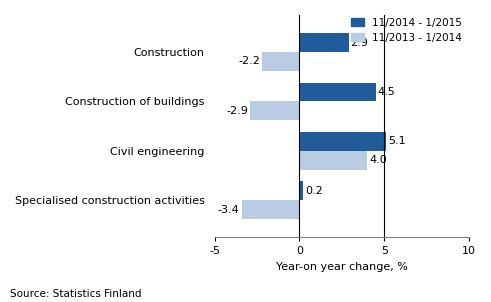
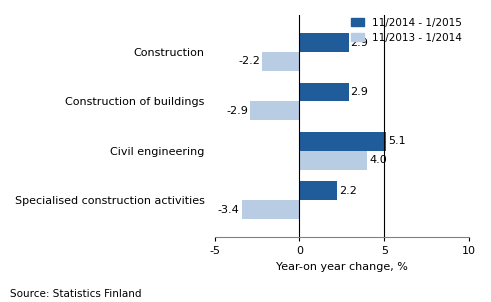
11/2014 - 1/2015/Construction of buildings: 4.5 -> 2.9
11/2014 - 1/2015/Specialised construction activities: 0.2 -> 2.2
